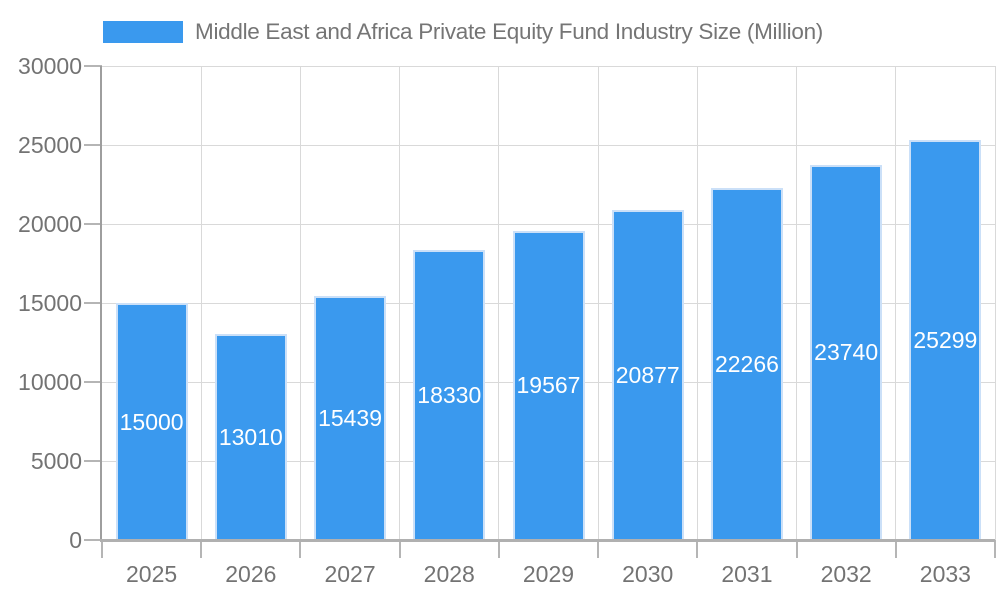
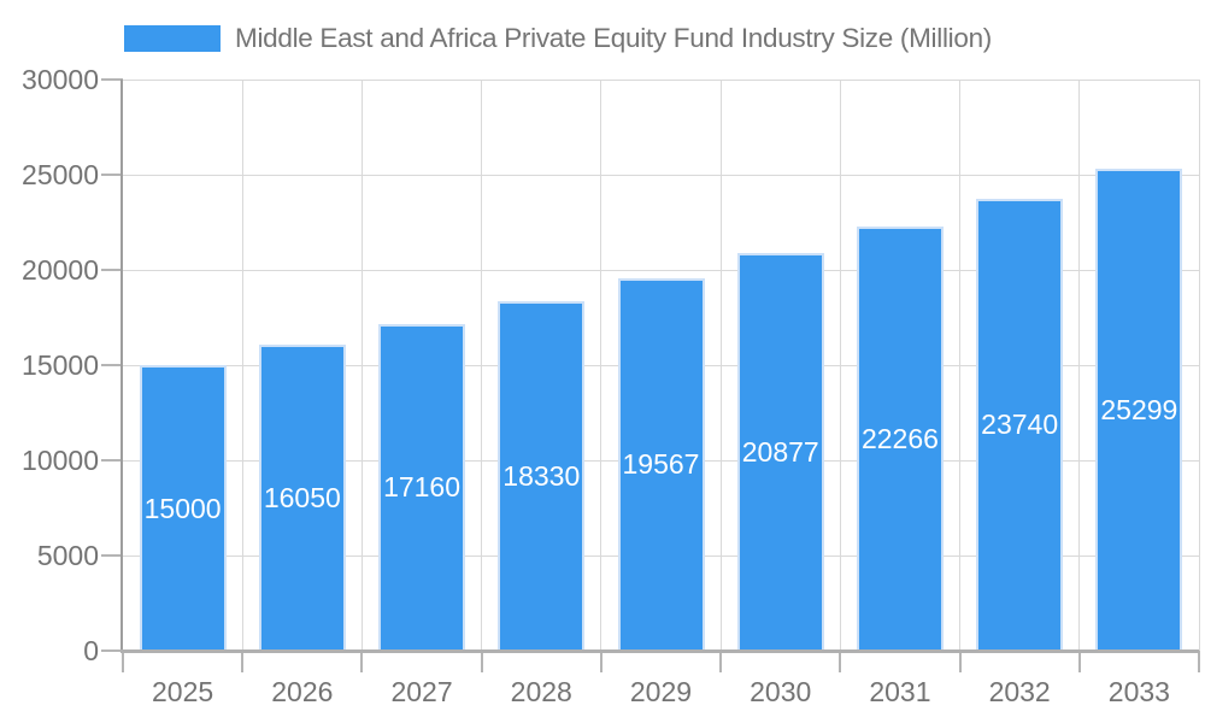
2026: 13010 -> 16050
2027: 15439 -> 17160
